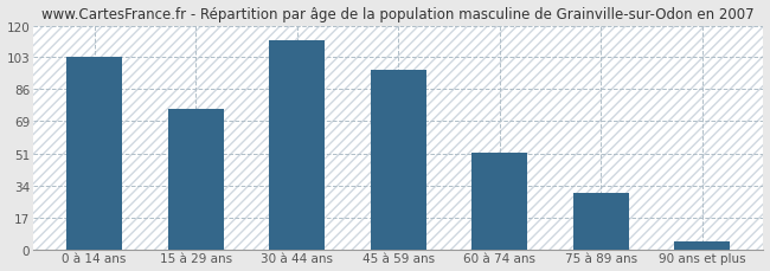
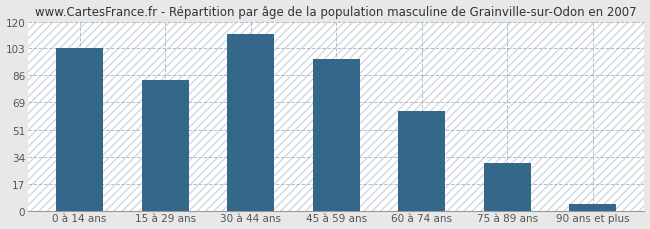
15 à 29 ans: 75 -> 83
60 à 74 ans: 52 -> 63
